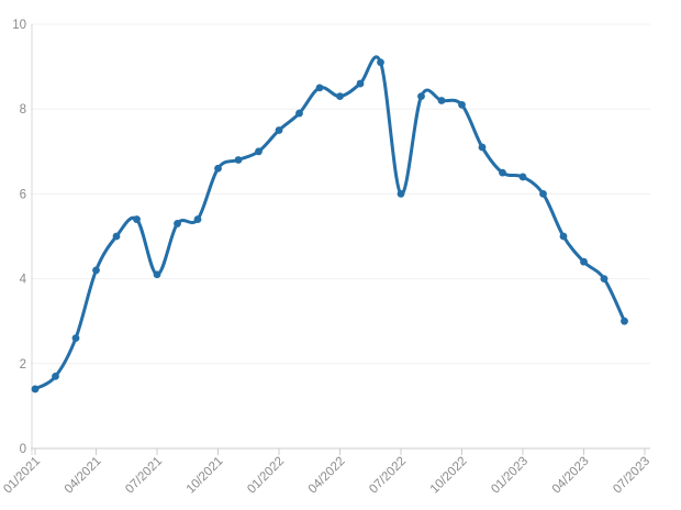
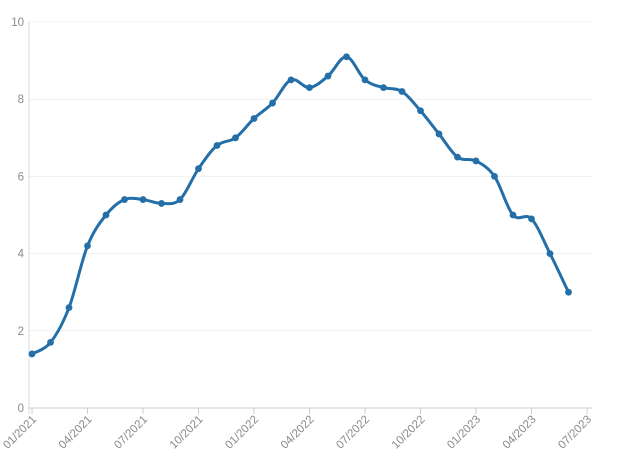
07/2021: 4.1 -> 5.4
10/2021: 6.6 -> 6.2
07/2022: 6.0 -> 8.5
10/2022: 8.1 -> 7.7
04/2023: 4.4 -> 4.9
